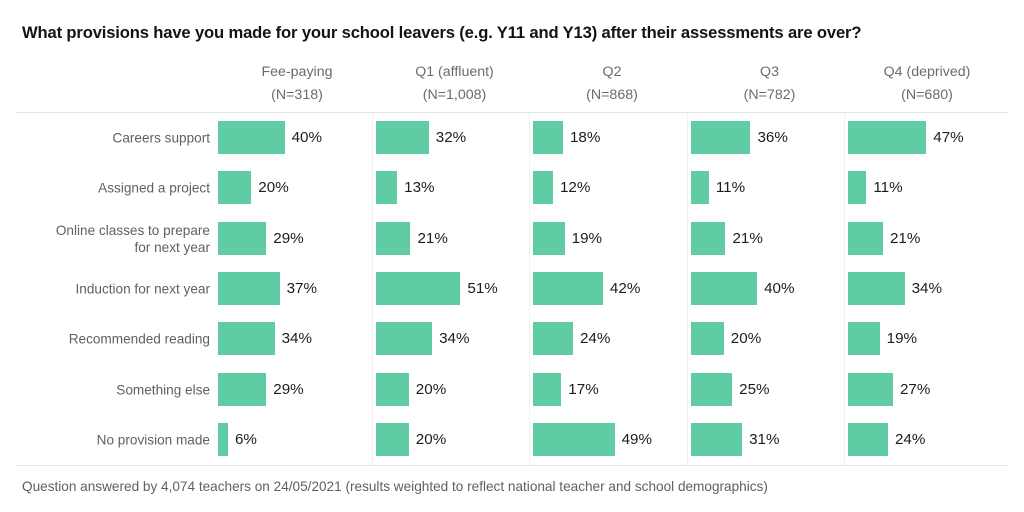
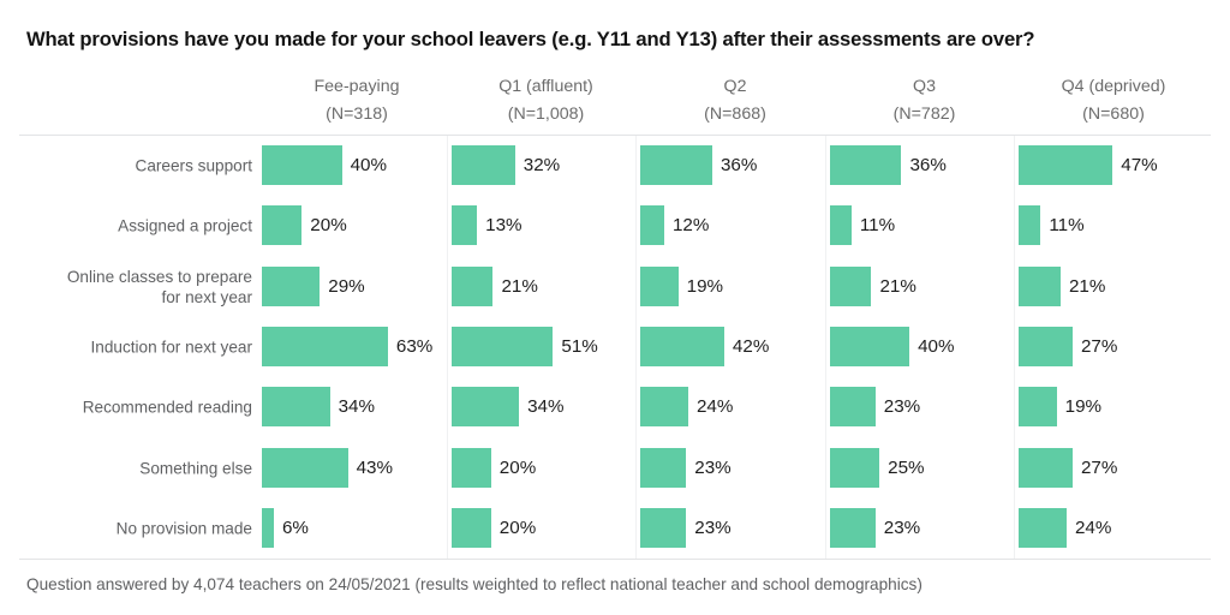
Q2/Careers support: 18% -> 36%
Fee-paying/Induction for next year: 37% -> 63%
Q4 (deprived)/Induction for next year: 34% -> 27%
Q3/Recommended reading: 20% -> 23%
Fee-paying/Something else: 29% -> 43%
Q2/Something else: 17% -> 23%
Q2/No provision made: 49% -> 23%
Q3/No provision made: 31% -> 23%
